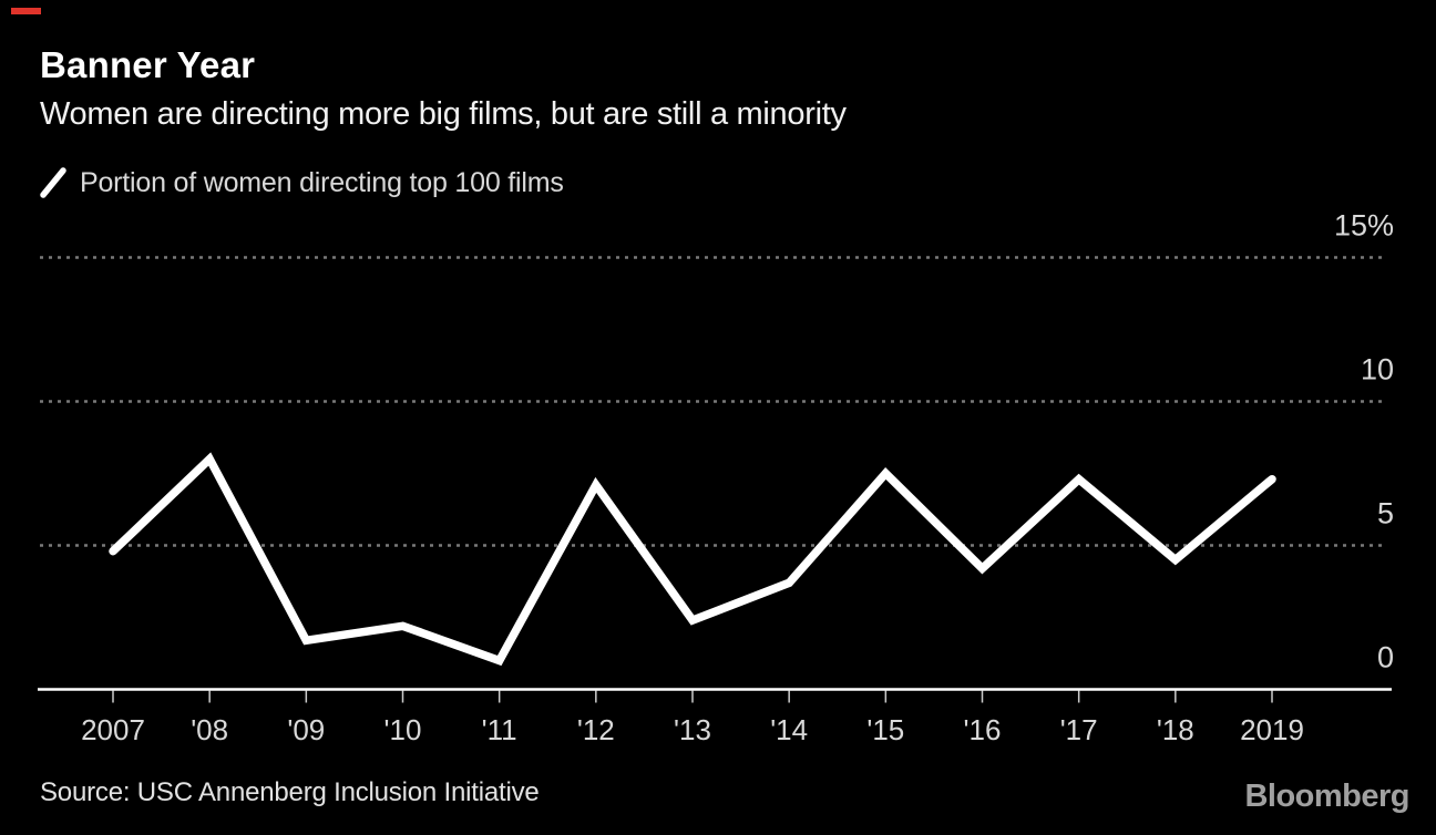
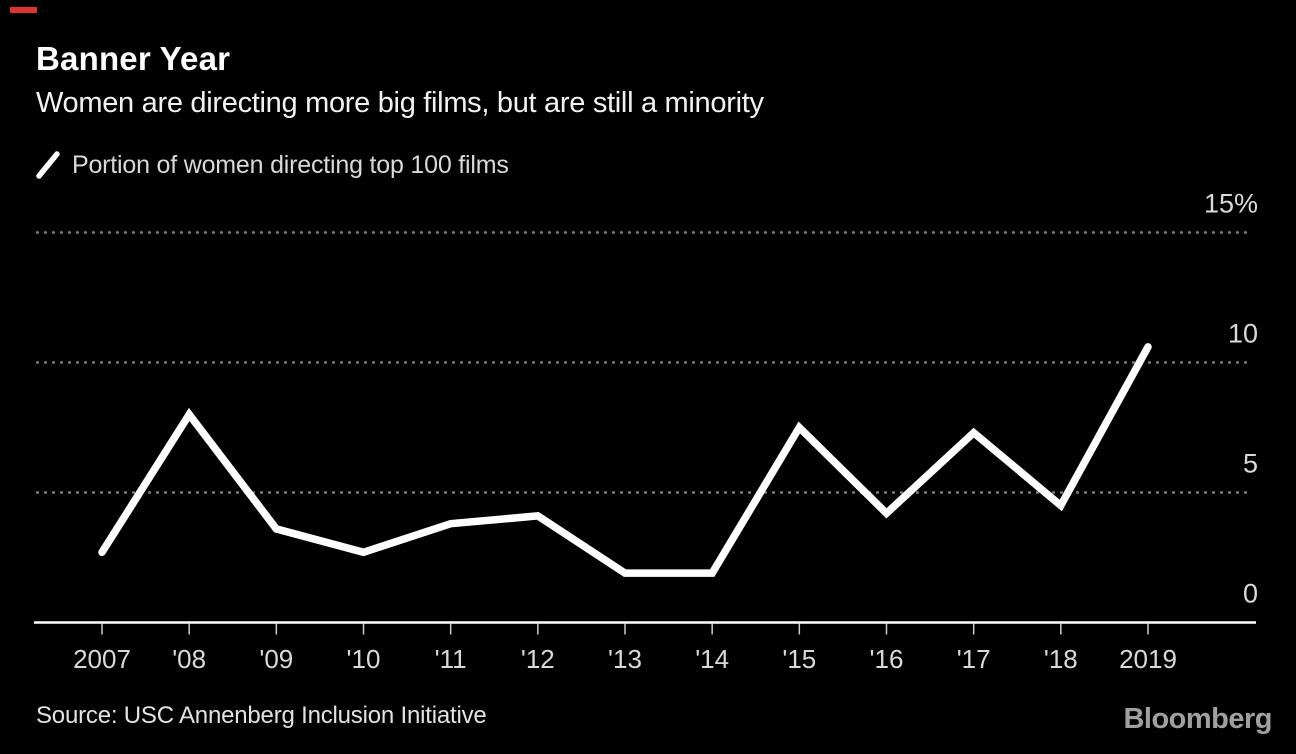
2007: 4.8% -> 2.7%
'09: 1.7% -> 3.6%
'10: 2.2% -> 2.7%
'11: 1.0% -> 3.8%
'12: 7.1% -> 4.1%
'13: 2.4% -> 1.9%
'14: 3.7% -> 1.9%
2019: 7.3% -> 10.6%
